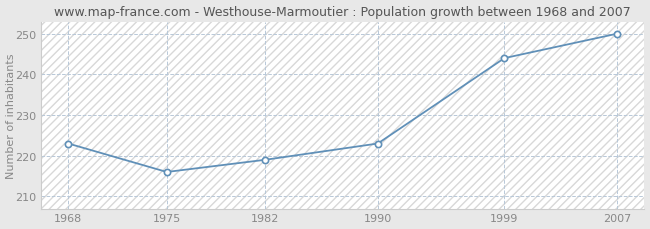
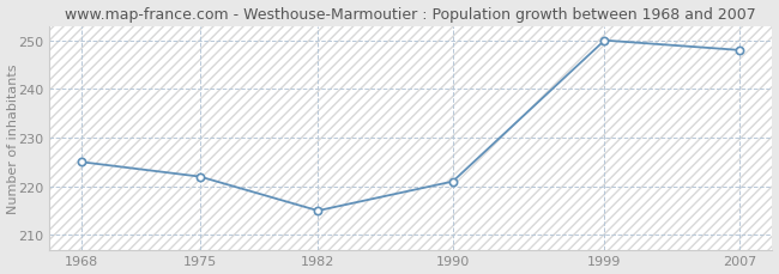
1968: 223 -> 225
1975: 216 -> 222
1982: 219 -> 215
1990: 223 -> 221
1999: 244 -> 250
2007: 250 -> 248
